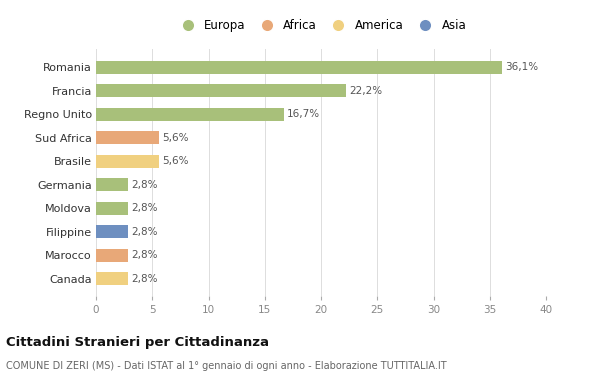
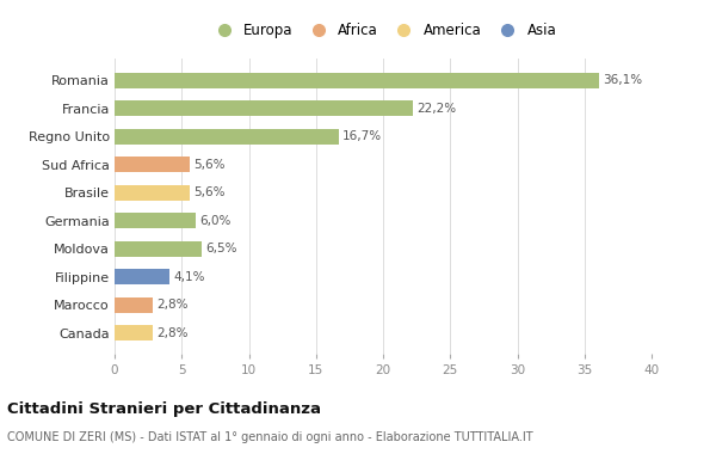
Germania: 2,8% -> 6,0%
Moldova: 2,8% -> 6,5%
Filippine: 2,8% -> 4,1%
